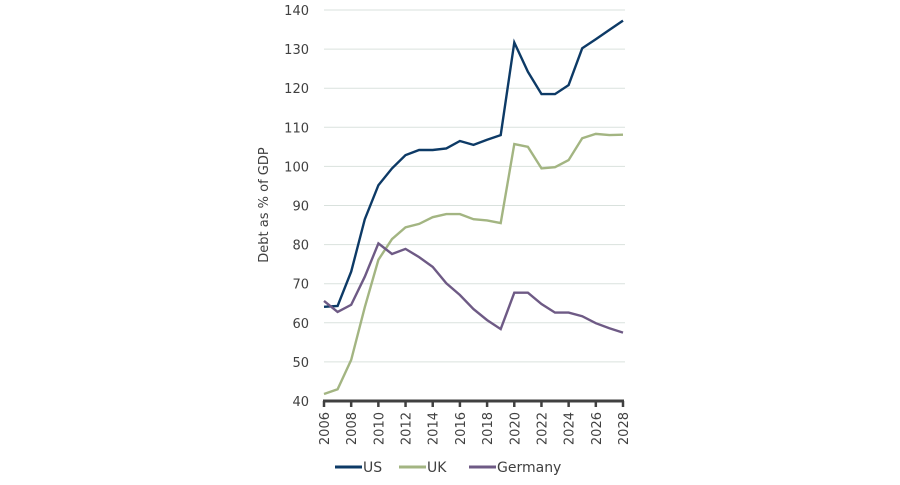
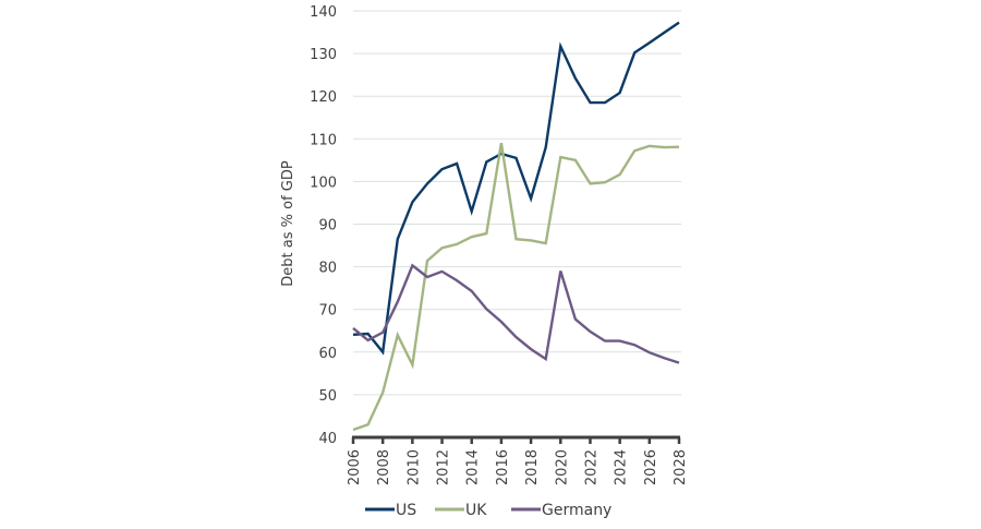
US/2008: 73 -> 60
UK/2010: 76 -> 57
US/2014: 104 -> 93
UK/2016: 88 -> 109
US/2018: 107 -> 96
Germany/2020: 68 -> 79
